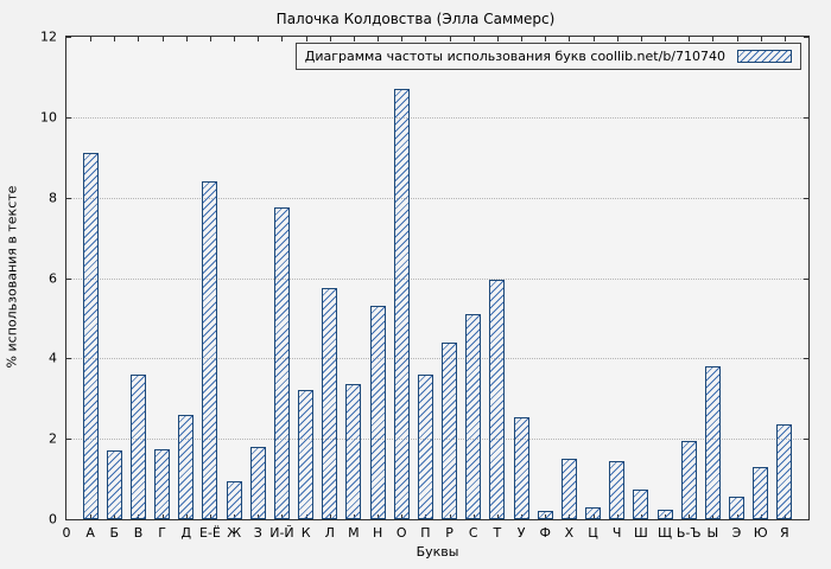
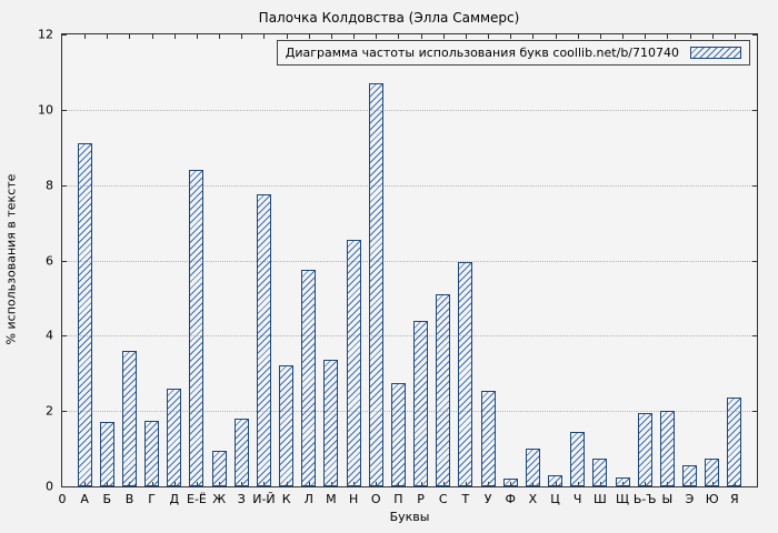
Н: 5.3 -> 6.5
П: 3.6 -> 2.8
Х: 1.5 -> 1.0
Ы: 3.8 -> 2.0
Ю: 1.3 -> 0.8
